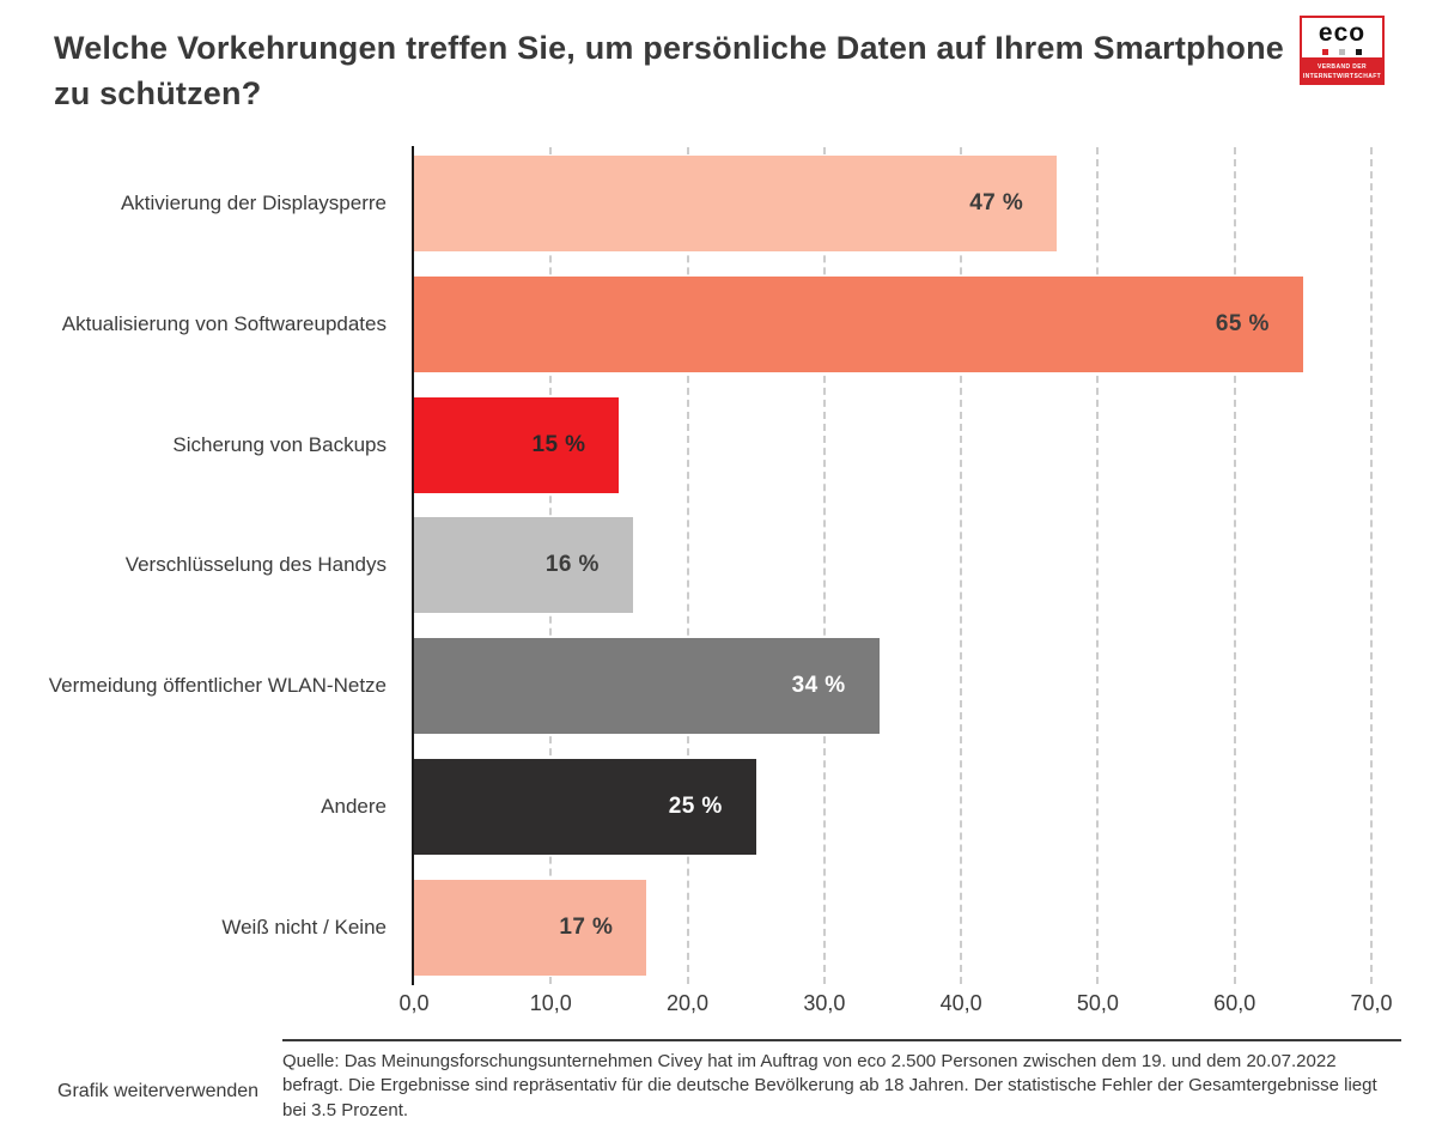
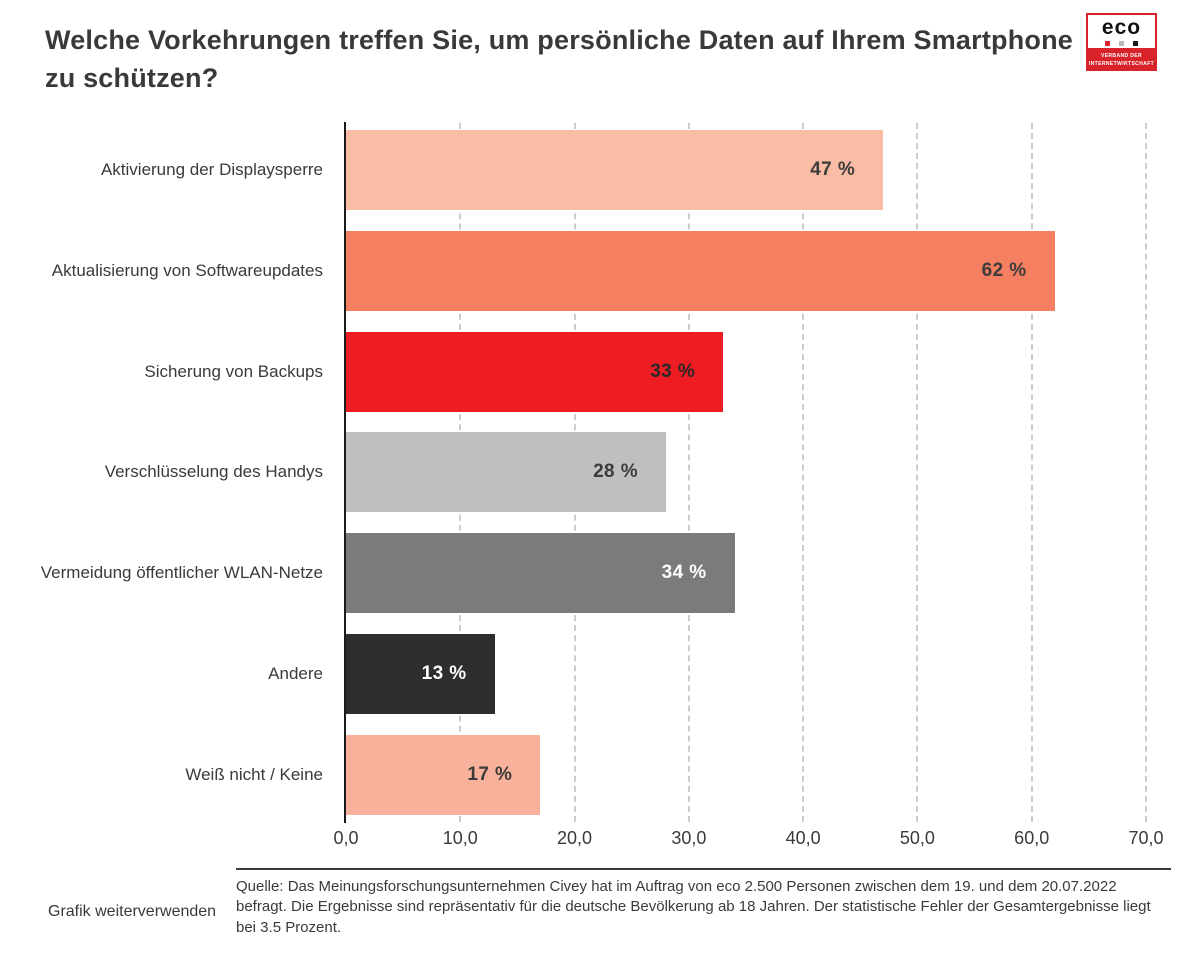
Aktualisierung von Softwareupdates: 65 -> 62
Sicherung von Backups: 15 -> 33
Verschlüsselung des Handys: 16 -> 28
Andere: 25 -> 13
